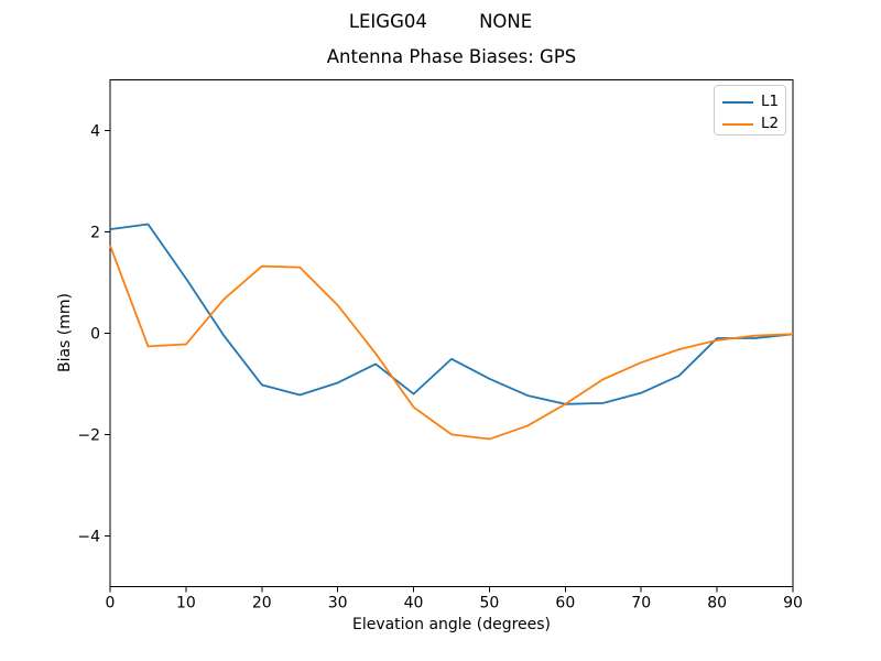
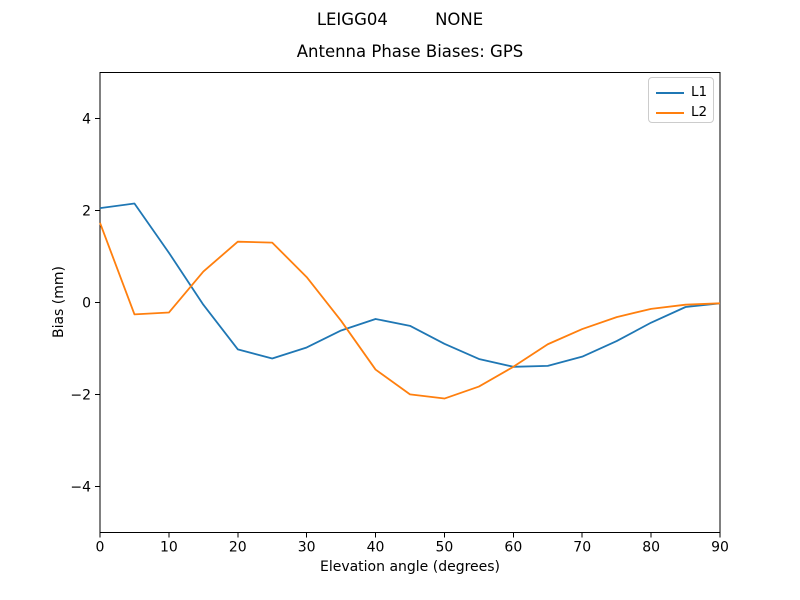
L1/40: -1.2 -> -0.4
L1/80: -0.1 -> -0.4
